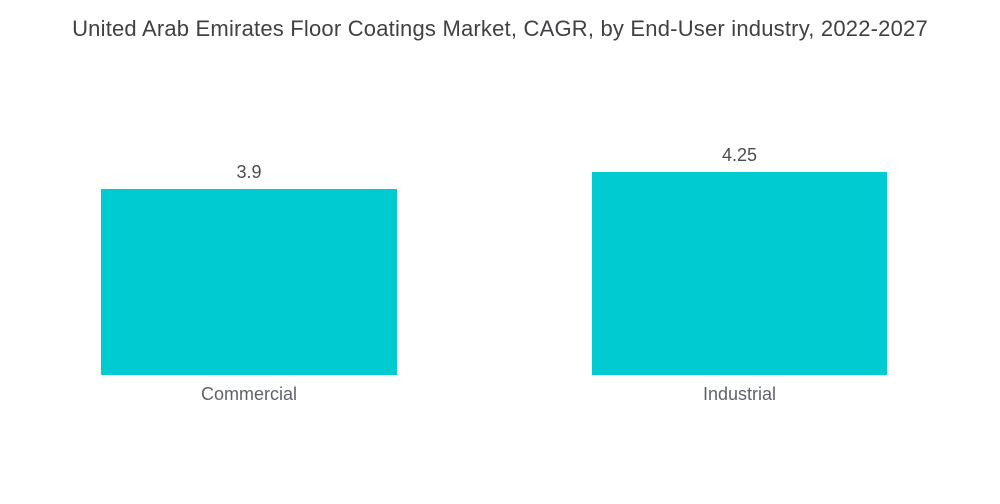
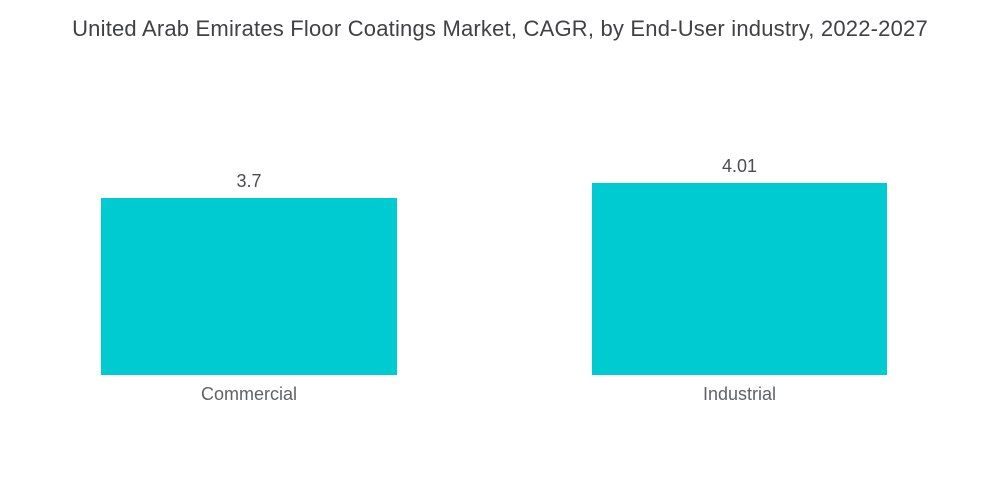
Commercial: 3.9 -> 3.7
Industrial: 4.25 -> 4.01
